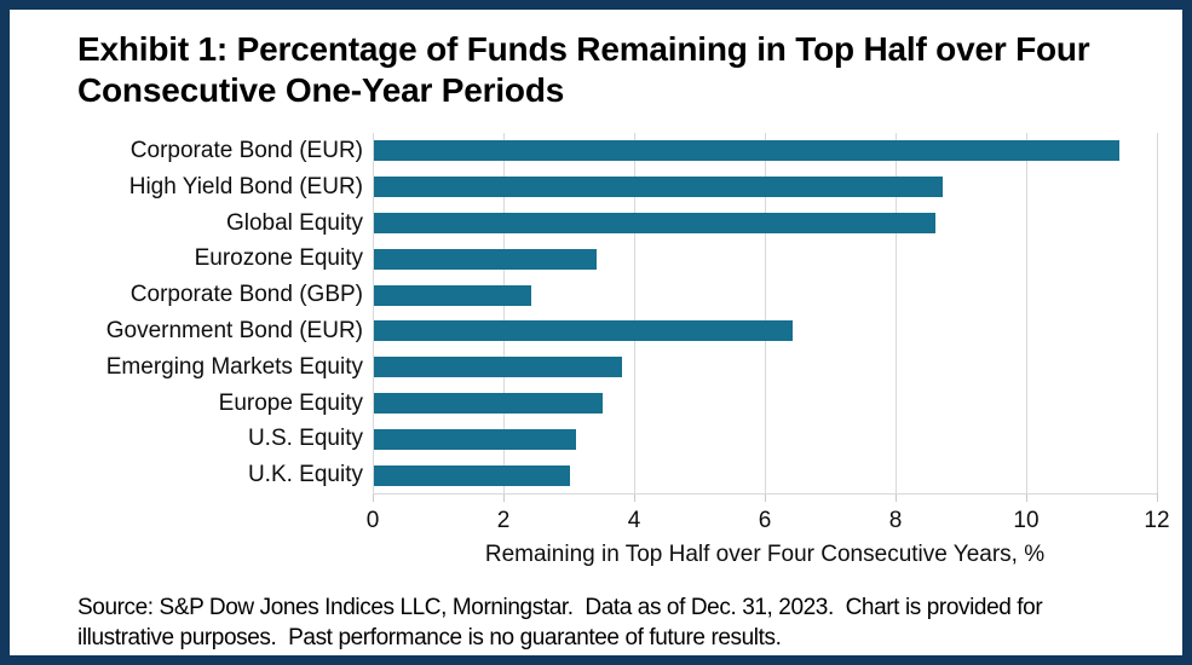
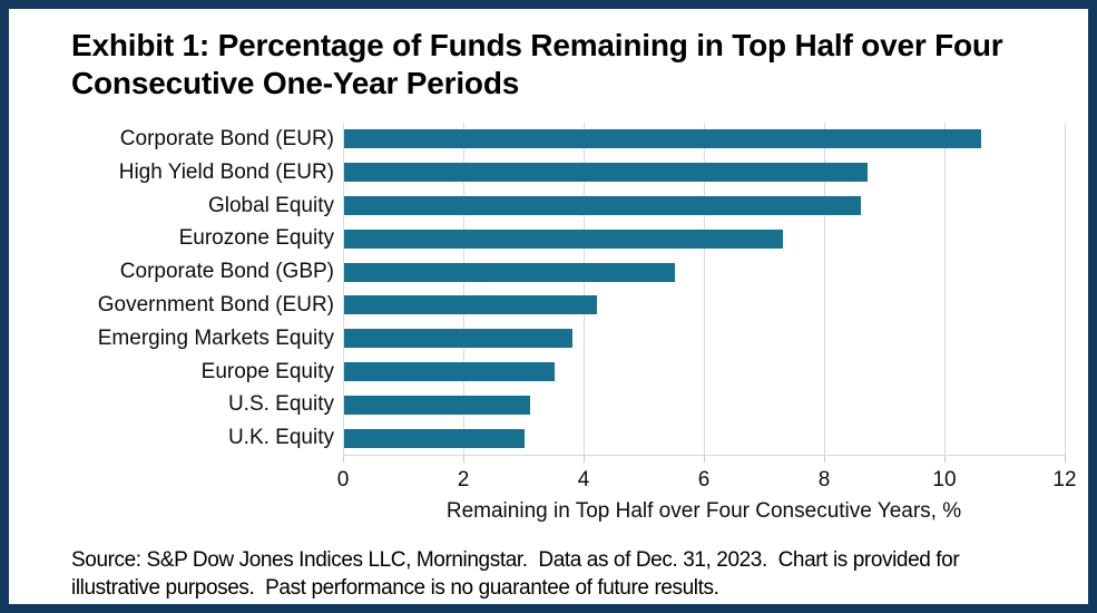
Corporate Bond (EUR): 11.4 -> 10.6
Eurozone Equity: 3.4 -> 7.3
Corporate Bond (GBP): 2.4 -> 5.5
Government Bond (EUR): 6.4 -> 4.2
